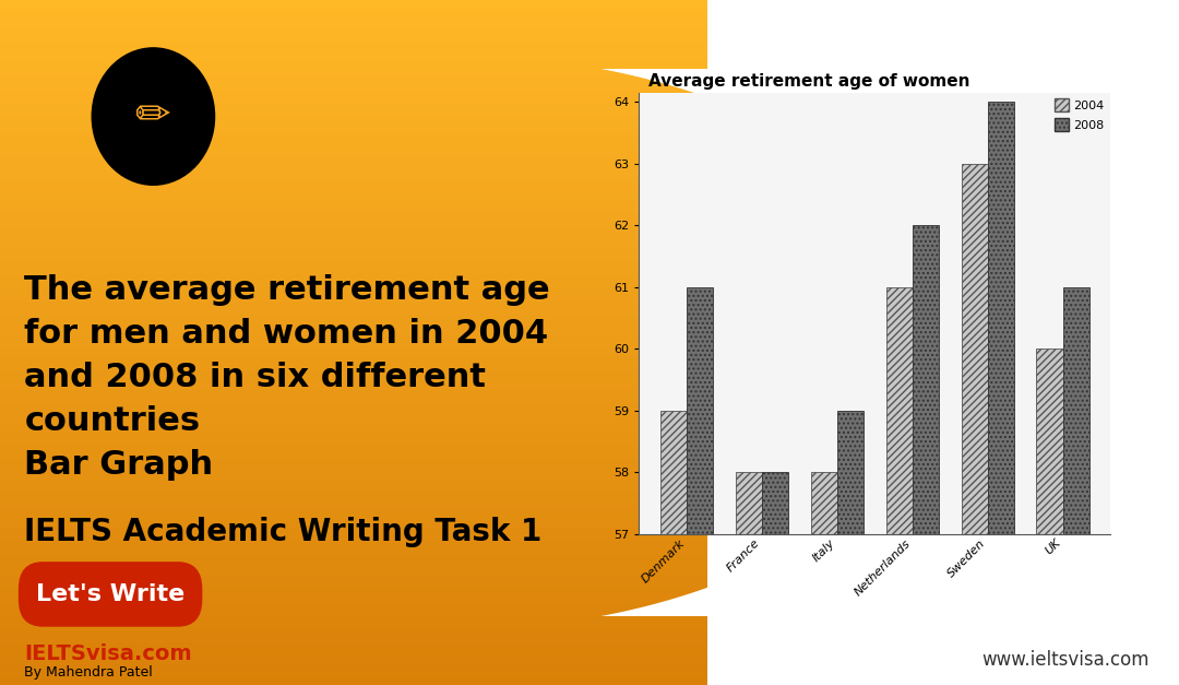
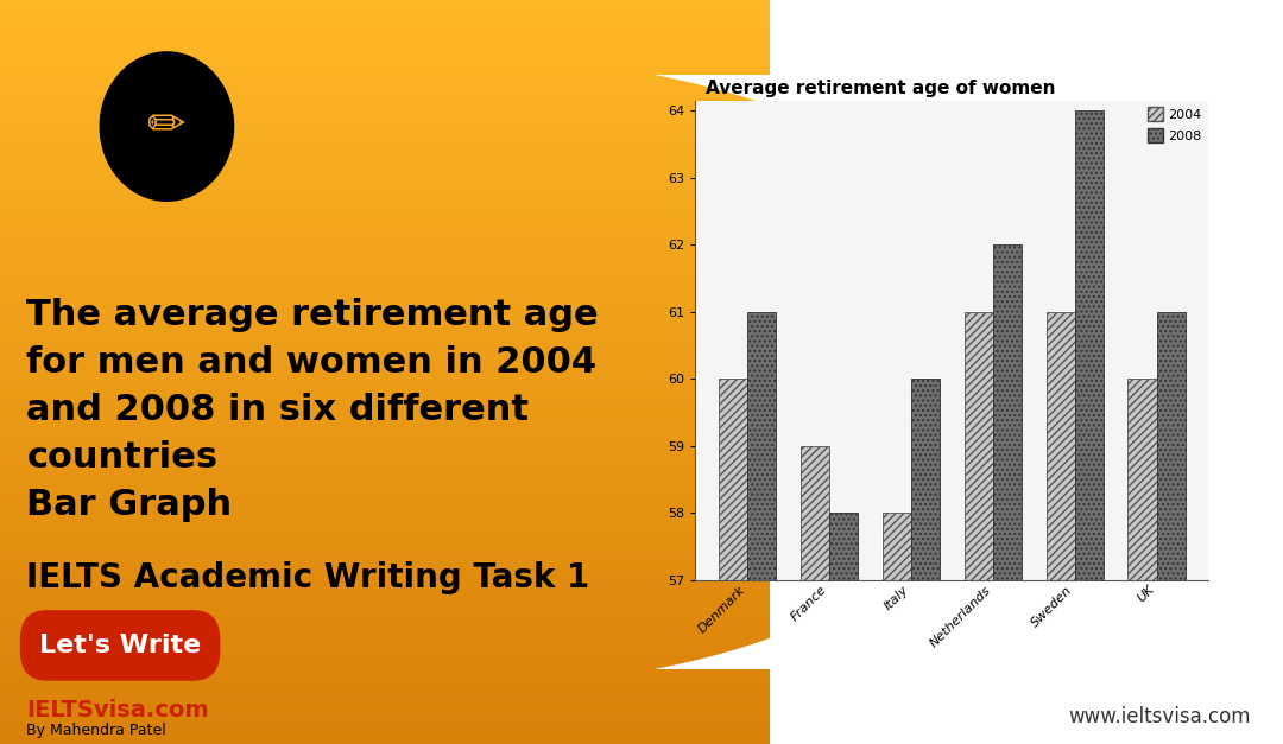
2004/Denmark: 59 -> 60
2004/France: 58 -> 59
2008/Italy: 59 -> 60
2004/Sweden: 63 -> 61
